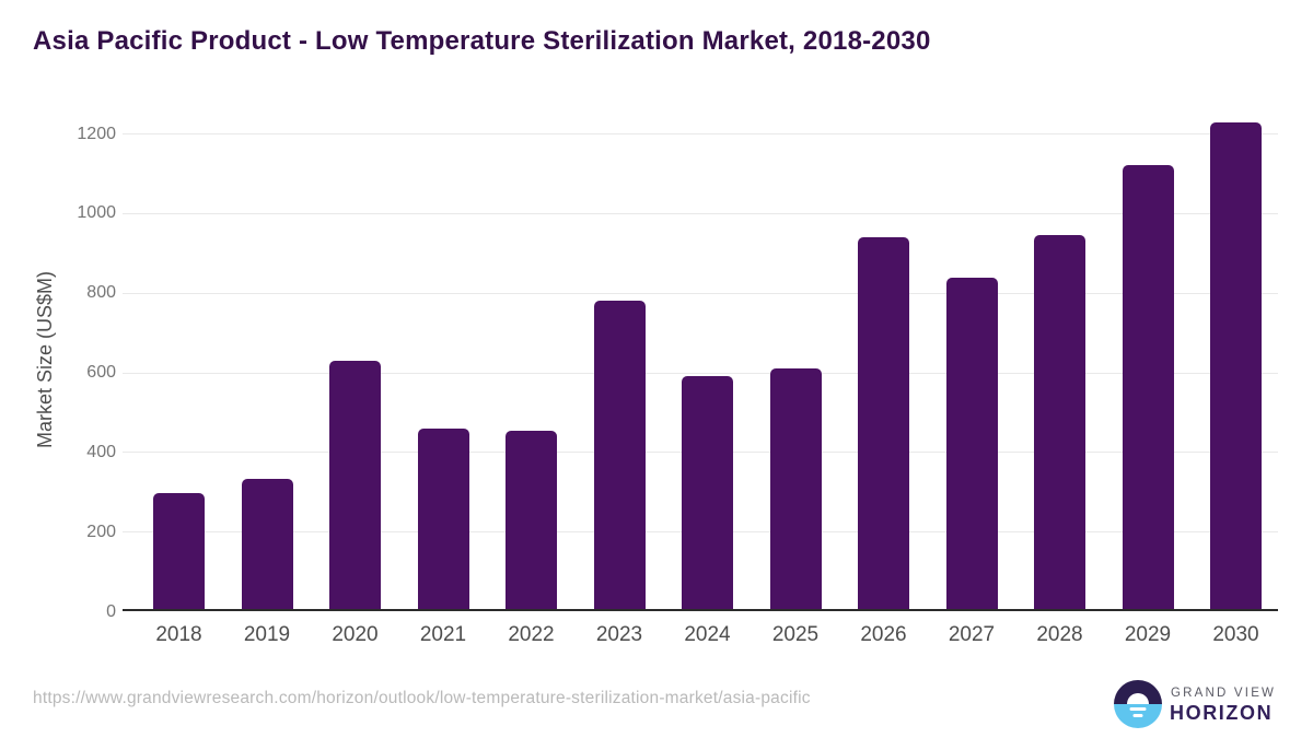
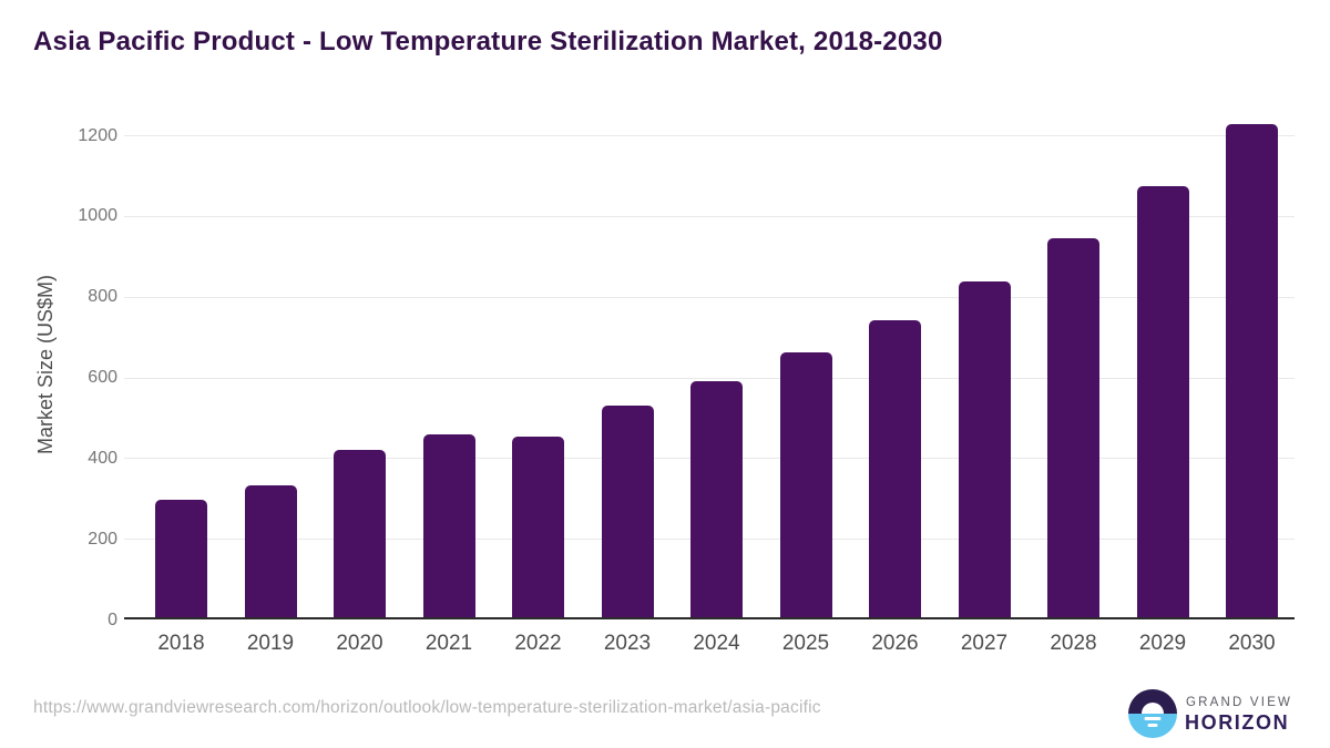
2020: 630 -> 420
2023: 780 -> 530
2025: 610 -> 660
2026: 940 -> 740
2029: 1120 -> 1070
